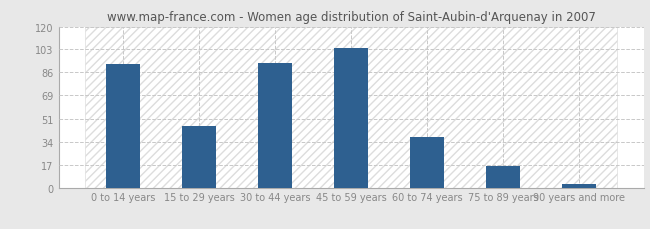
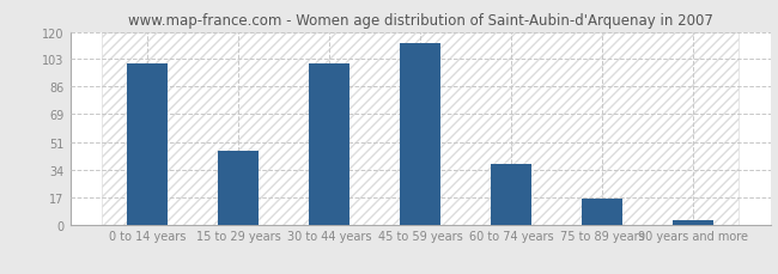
0 to 14 years: 92 -> 100
30 to 44 years: 93 -> 100
45 to 59 years: 104 -> 113
